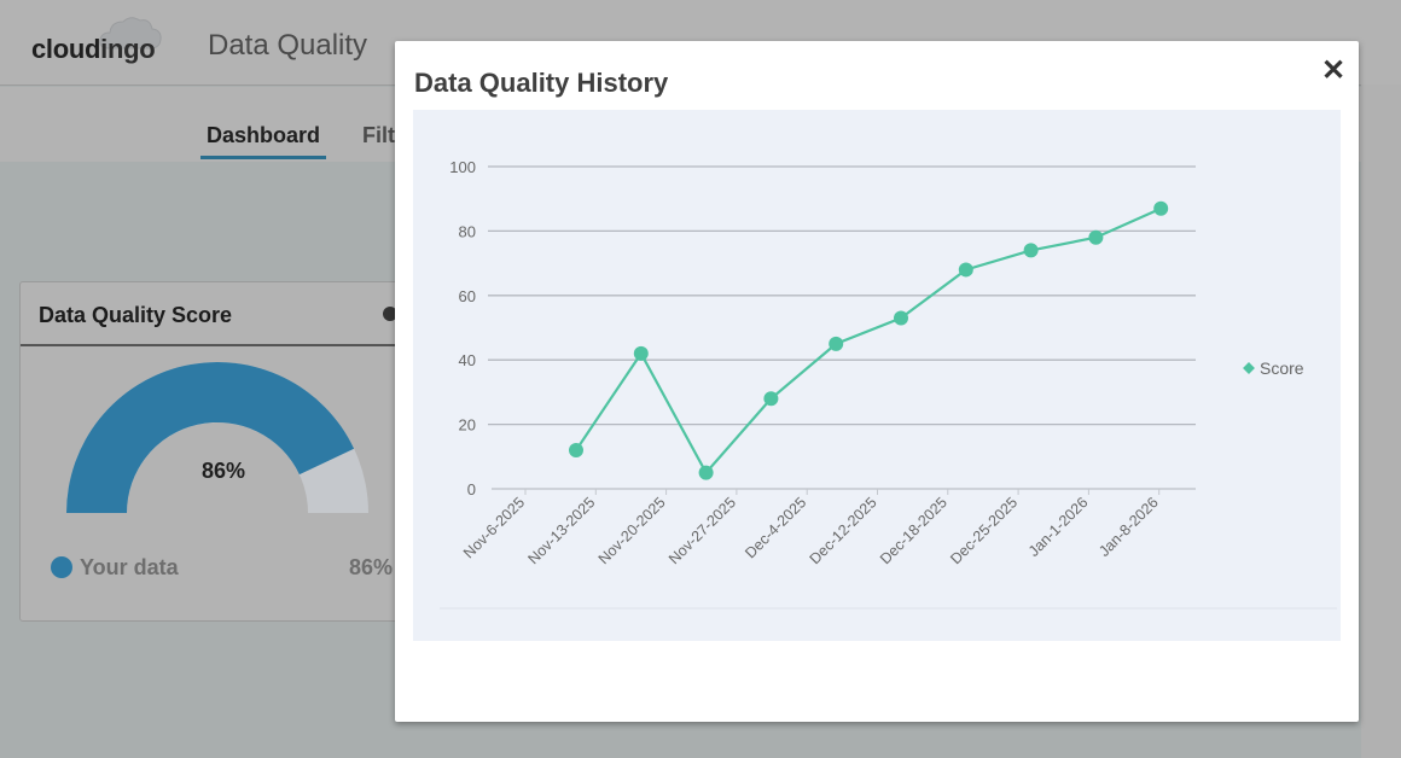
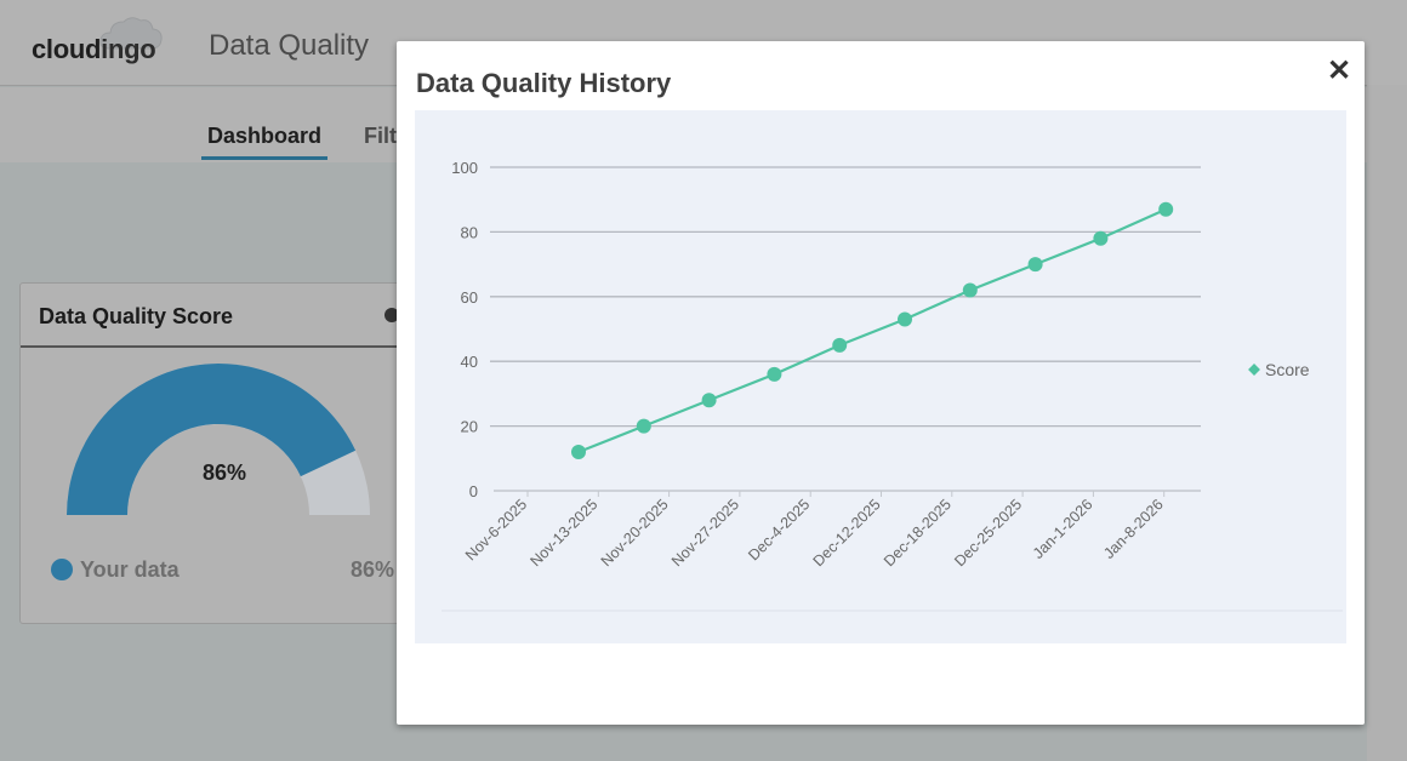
Nov-13-2025: 42 -> 20
Nov-20-2025: 5 -> 28
Nov-27-2025: 28 -> 36
Dec-18-2025: 68 -> 62
Dec-25-2025: 74 -> 70
